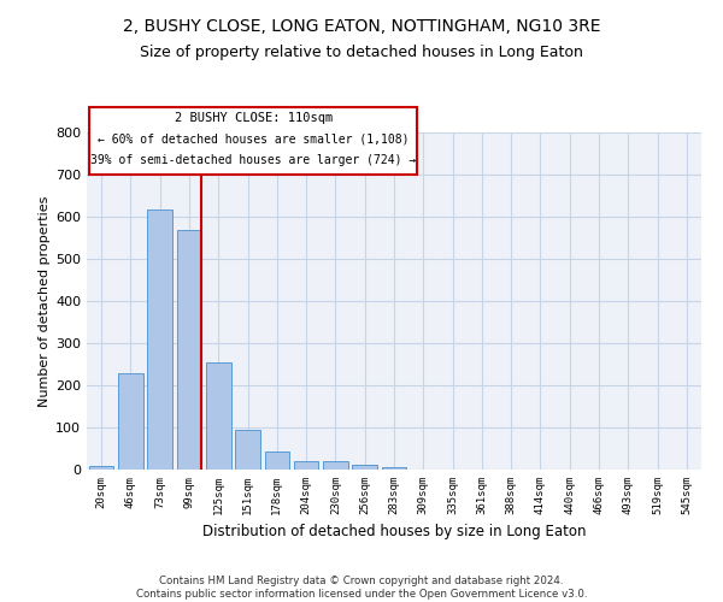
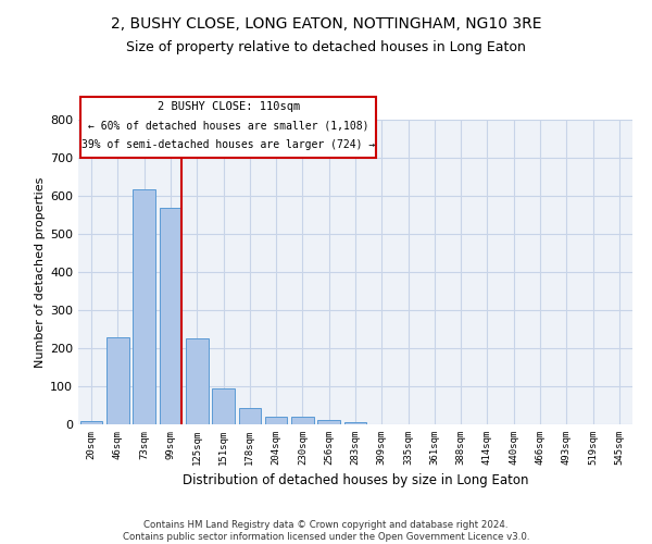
125sqm: 255 -> 225
